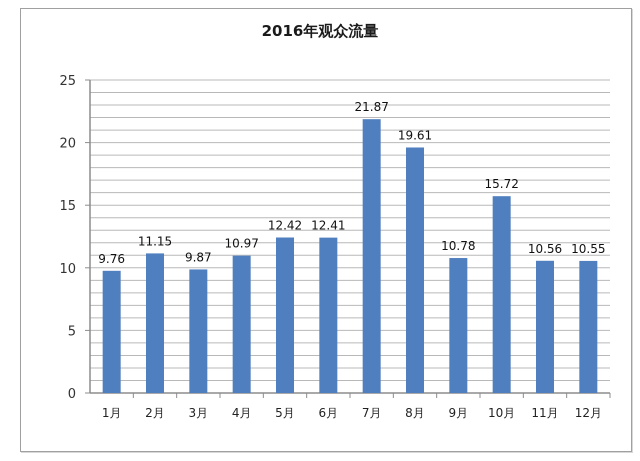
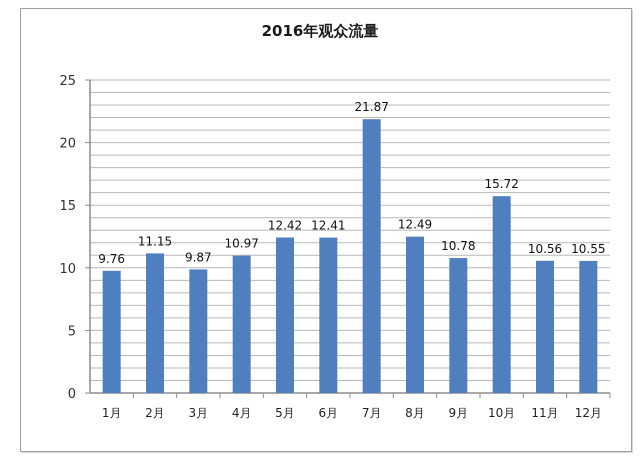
8月: 19.61 -> 12.49
